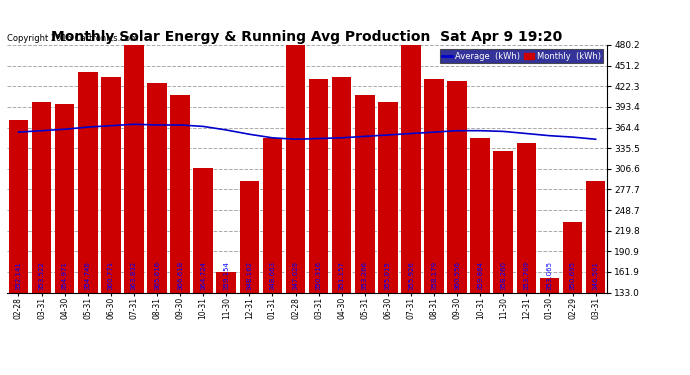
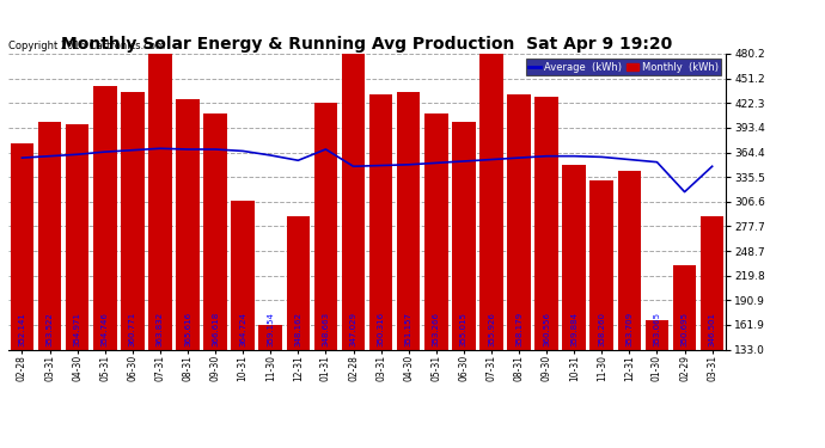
Monthly (kWh)/01-31: 350 -> 422
Average (kWh)/01-31: 350 -> 368
Monthly (kWh)/01-30: 153 -> 168
Average (kWh)/02-29: 351 -> 318
